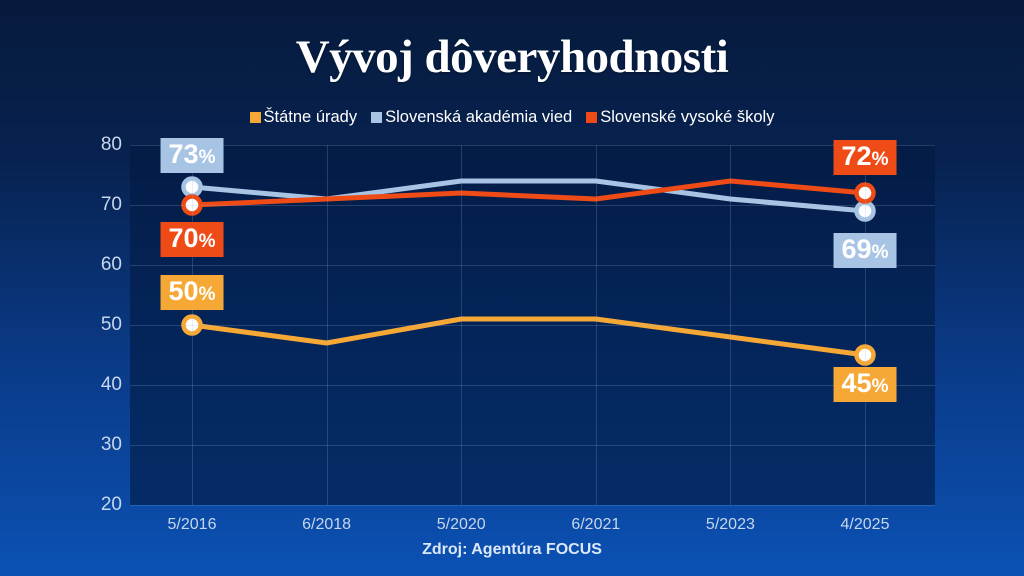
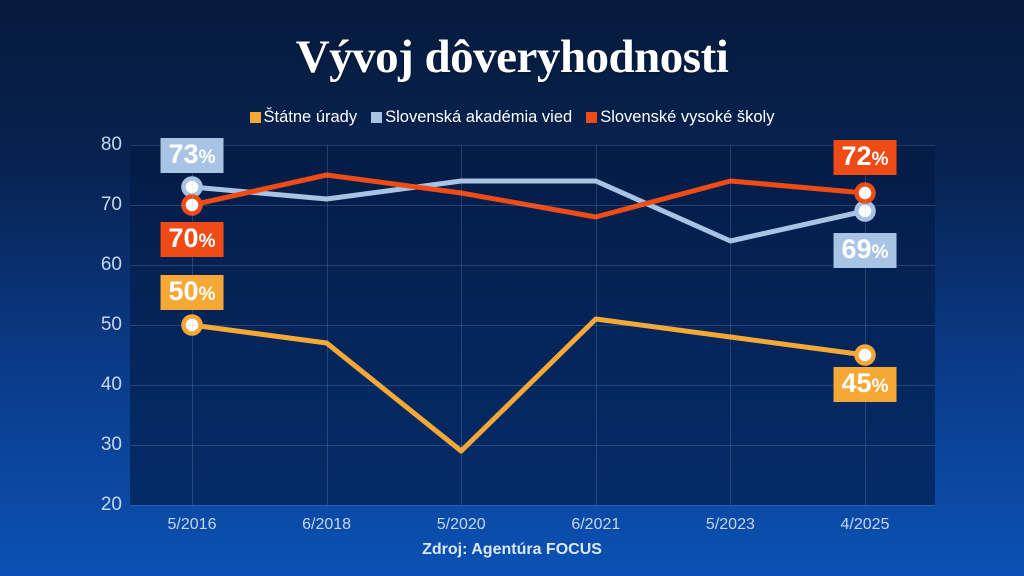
Slovenské vysoké školy/6/2018: 71 -> 75
Štátne úrady/5/2020: 51 -> 29
Slovenské vysoké školy/6/2021: 71 -> 68
Slovenská akadémia vied/5/2023: 71 -> 64
